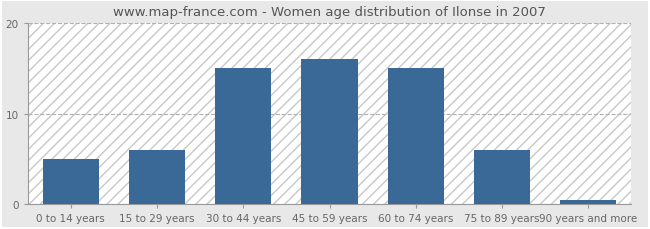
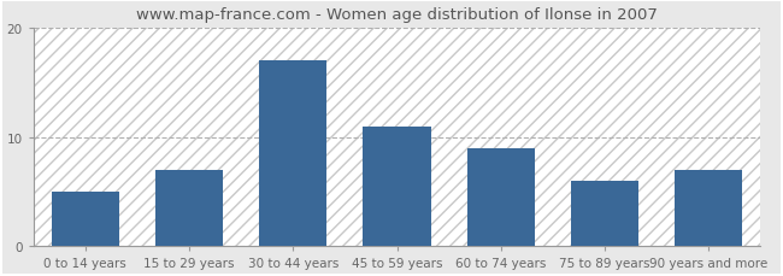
15 to 29 years: 6.0 -> 7.0
30 to 44 years: 15.0 -> 17.0
45 to 59 years: 16.0 -> 11.0
60 to 74 years: 15.0 -> 9.0
90 years and more: 0.5 -> 7.0
